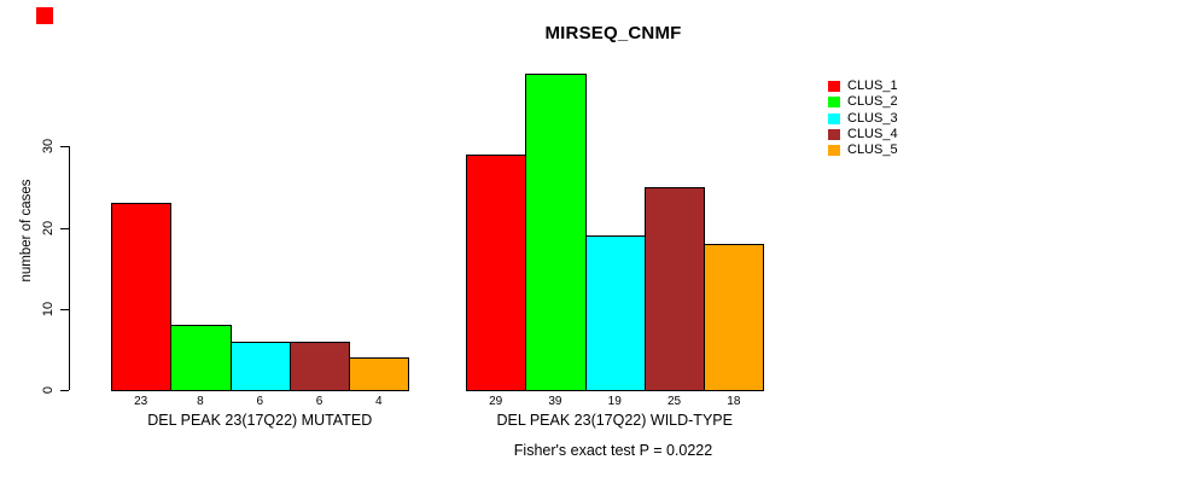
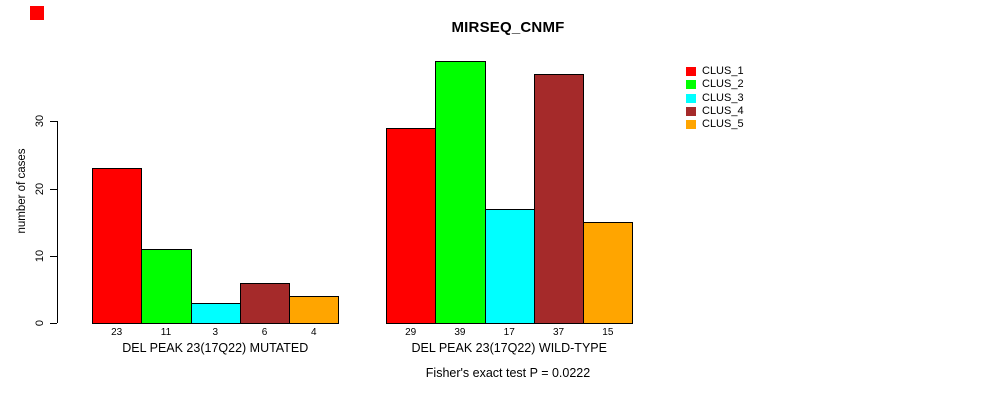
CLUS_2/DEL PEAK 23(17Q22) MUTATED: 8 -> 11
CLUS_3/DEL PEAK 23(17Q22) MUTATED: 6 -> 3
CLUS_3/DEL PEAK 23(17Q22) WILD-TYPE: 19 -> 17
CLUS_4/DEL PEAK 23(17Q22) WILD-TYPE: 25 -> 37
CLUS_5/DEL PEAK 23(17Q22) WILD-TYPE: 18 -> 15
